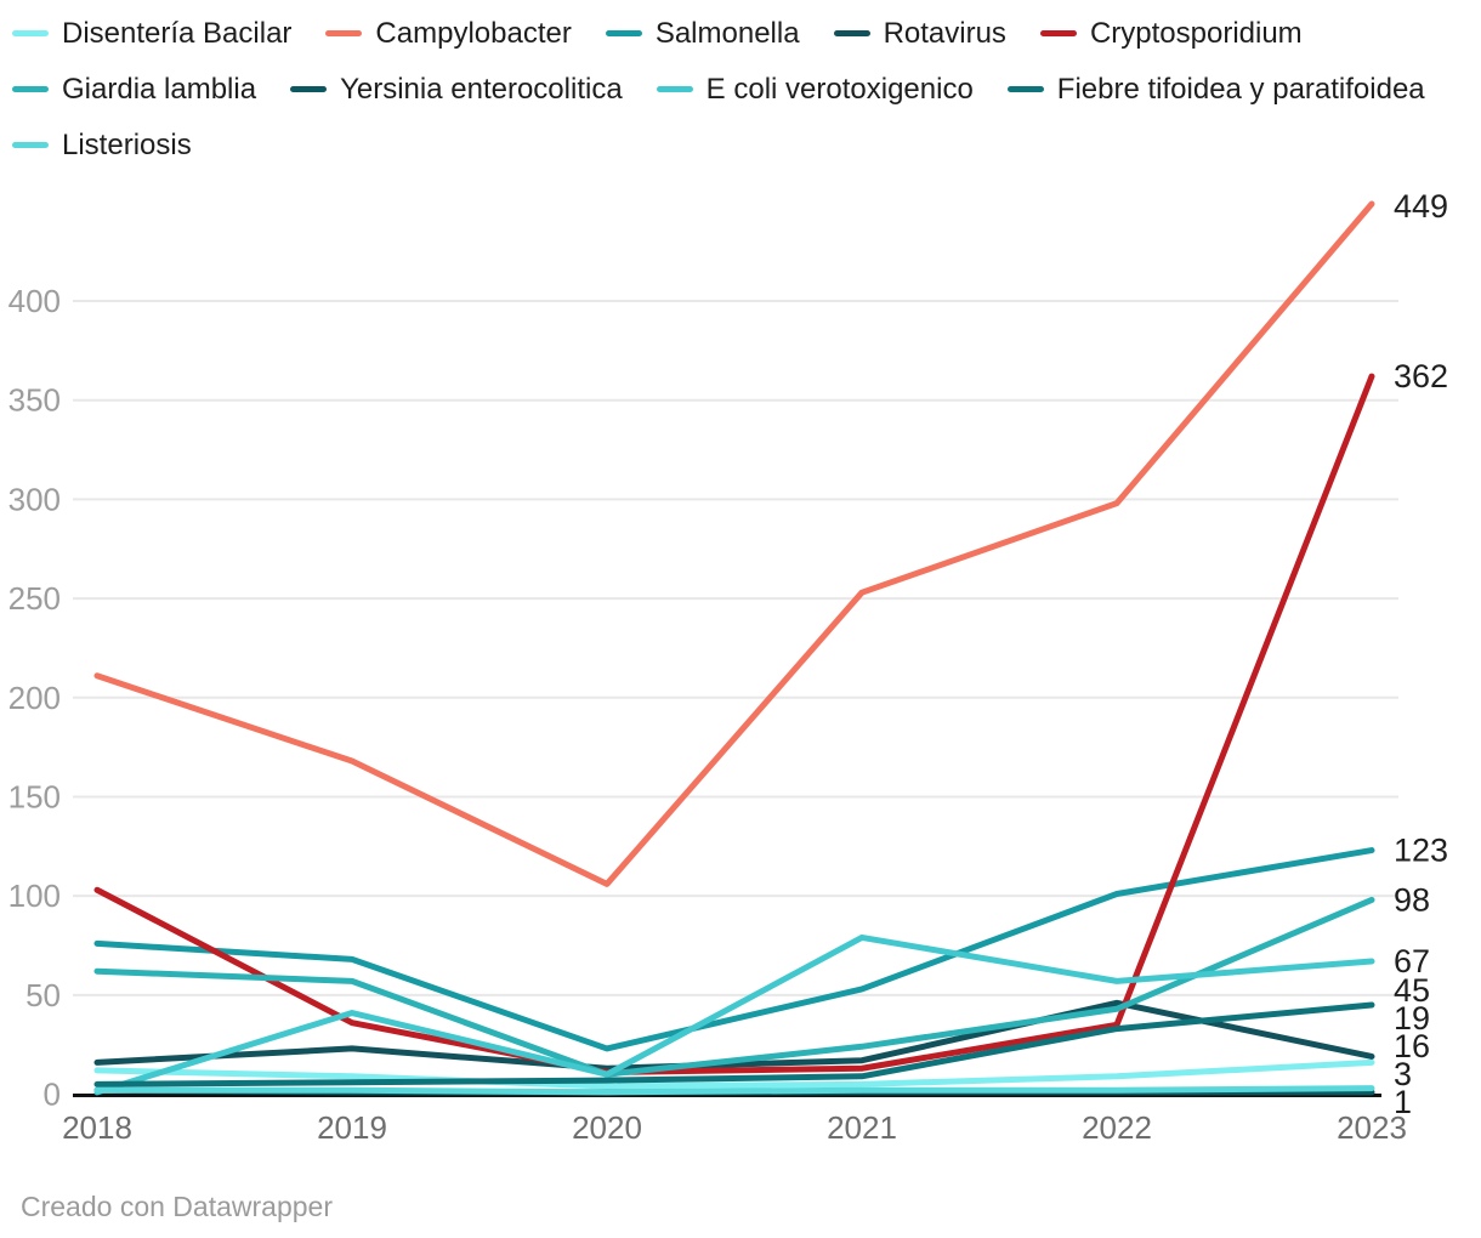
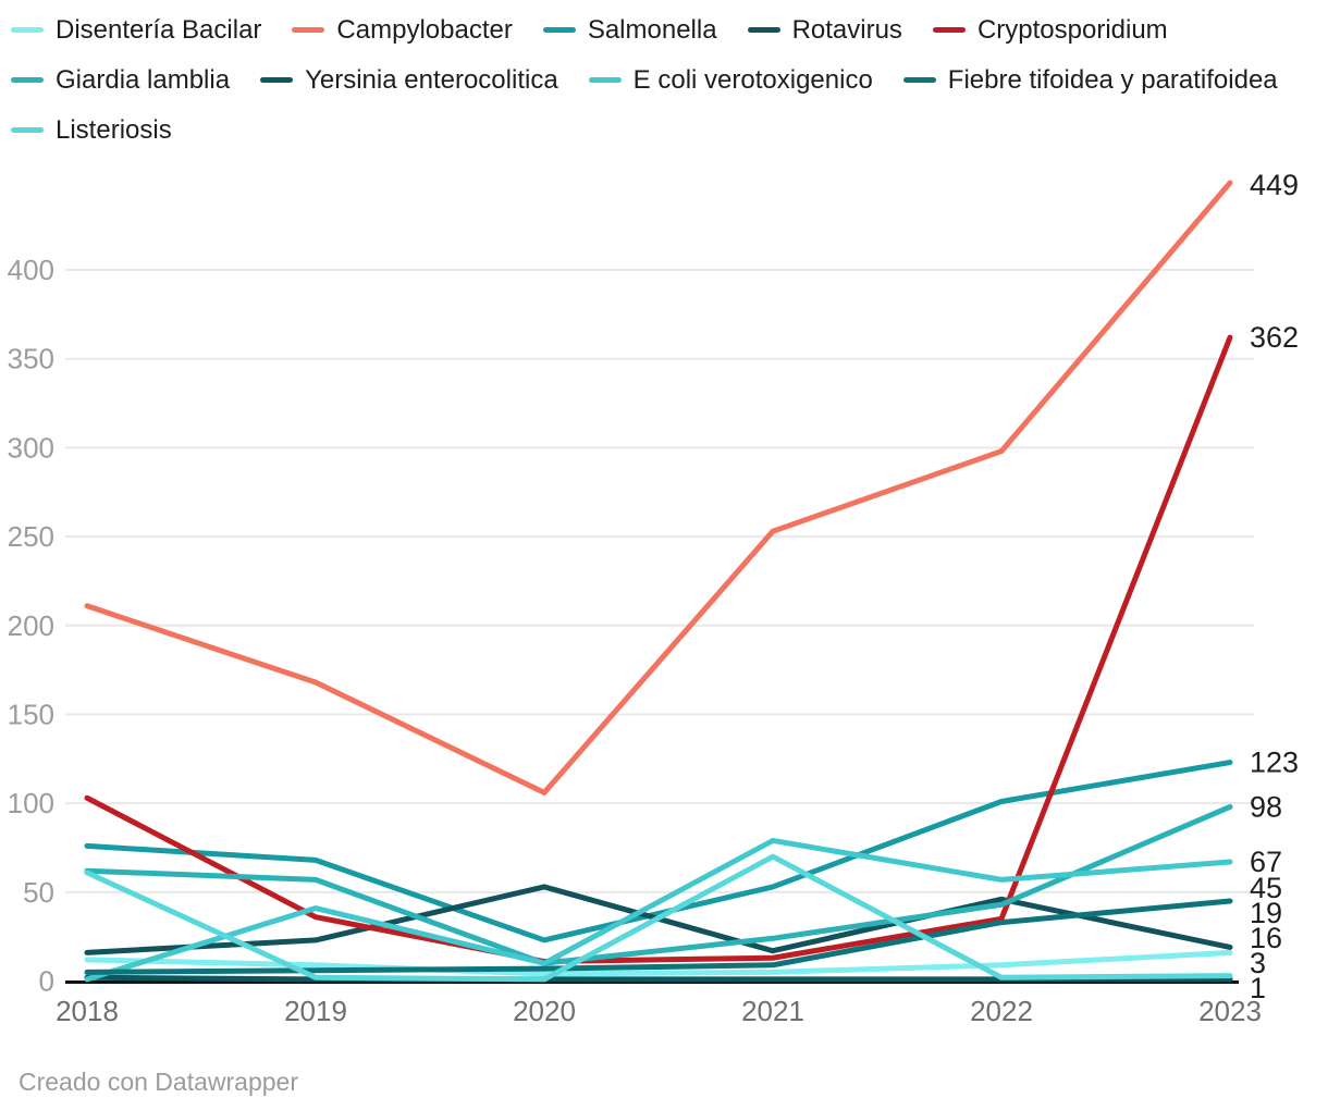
Listeriosis/2018: 2 -> 61
Rotavirus/2020: 13 -> 53
Listeriosis/2021: 2 -> 70
